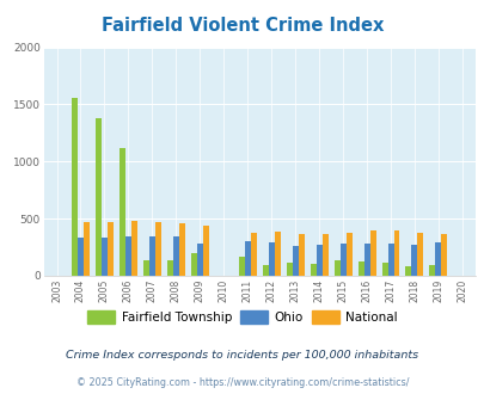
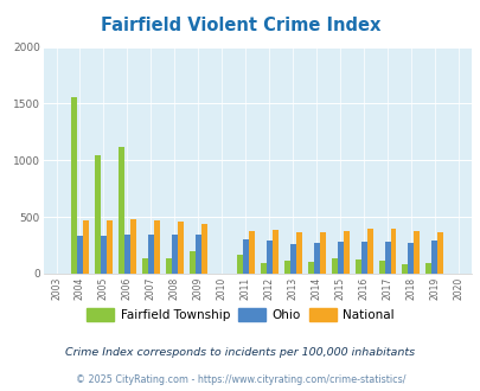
Fairfield Township/2005: 1380 -> 1040
Ohio/2009: 280 -> 340
